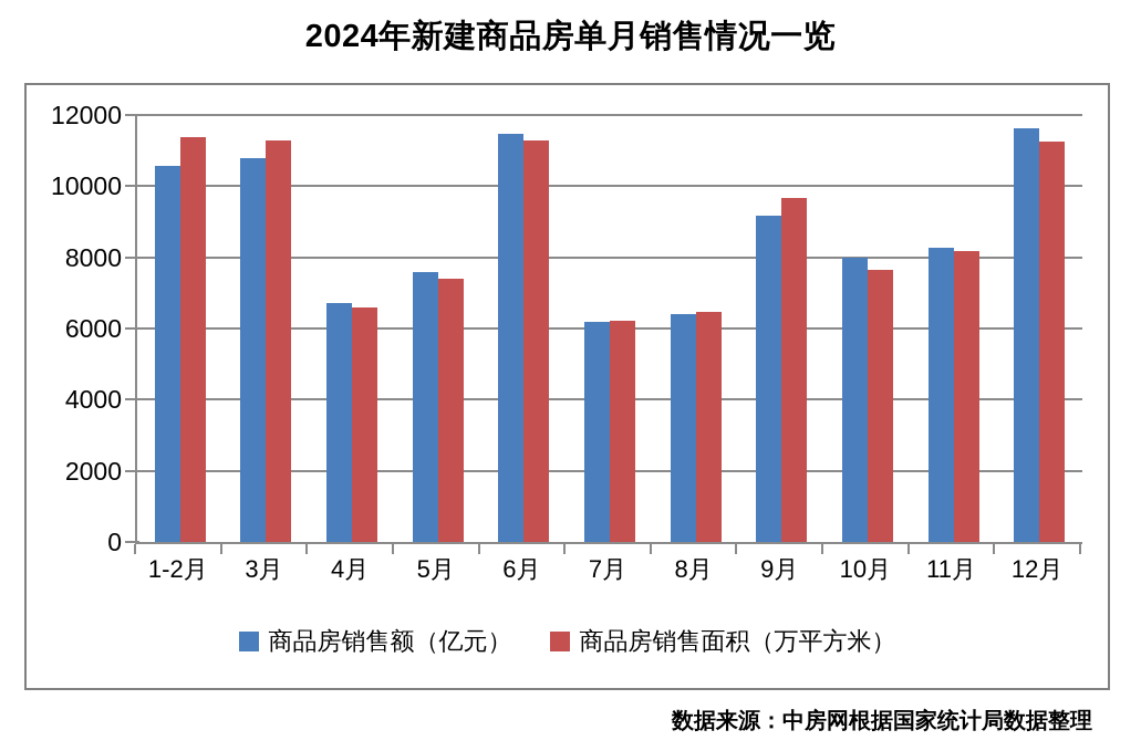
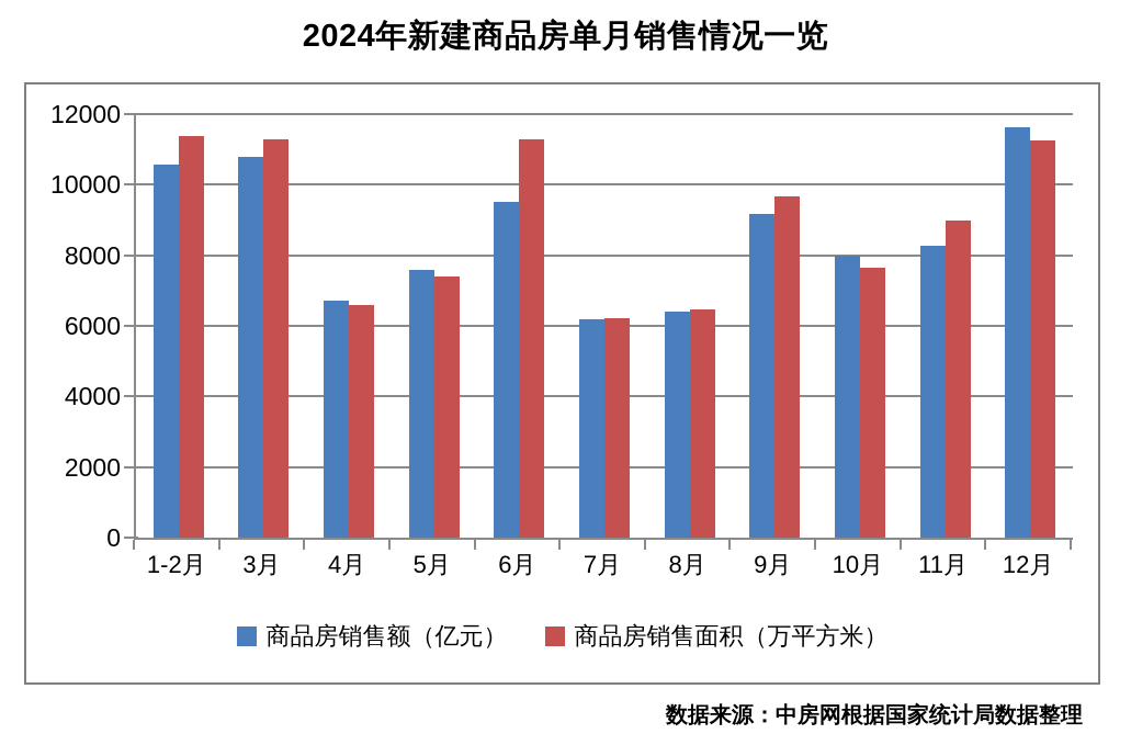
商品房销售额（亿元）/6月: 11500 -> 9500
商品房销售面积（万平方米）/11月: 8200 -> 9000
